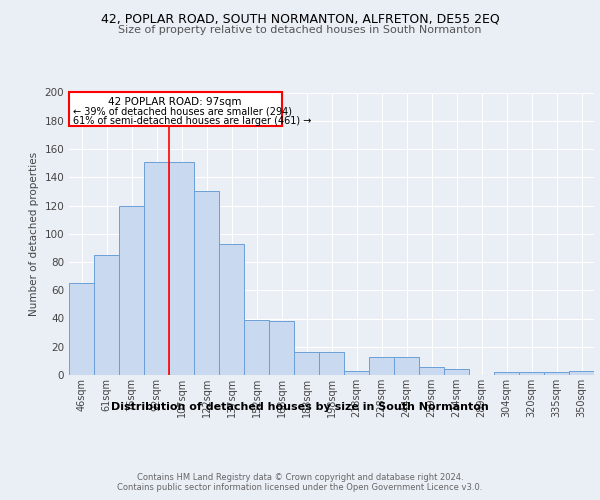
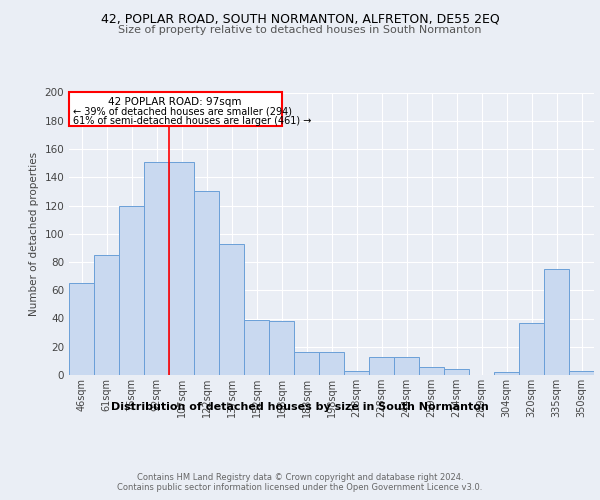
320sqm: 2 -> 37
335sqm: 2 -> 75
